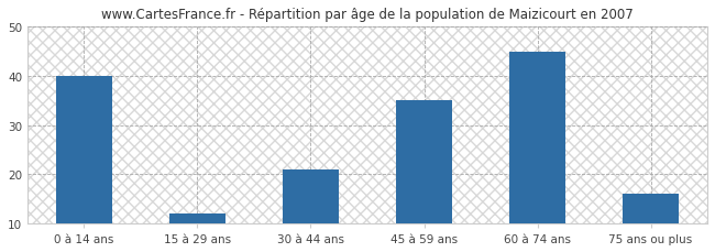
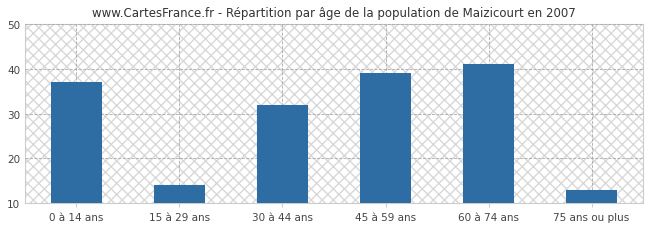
0 à 14 ans: 40 -> 37
15 à 29 ans: 12 -> 14
30 à 44 ans: 21 -> 32
45 à 59 ans: 35 -> 39
60 à 74 ans: 45 -> 41
75 ans ou plus: 16 -> 13
